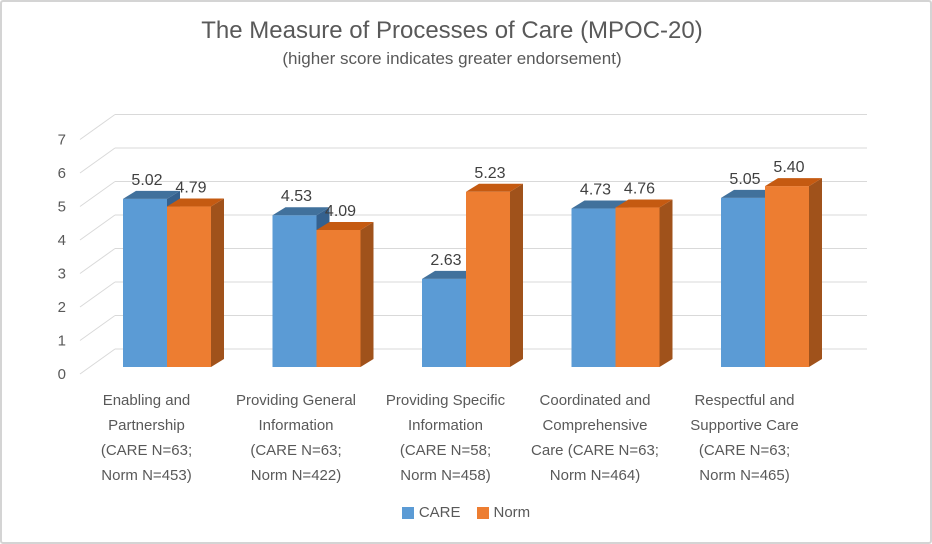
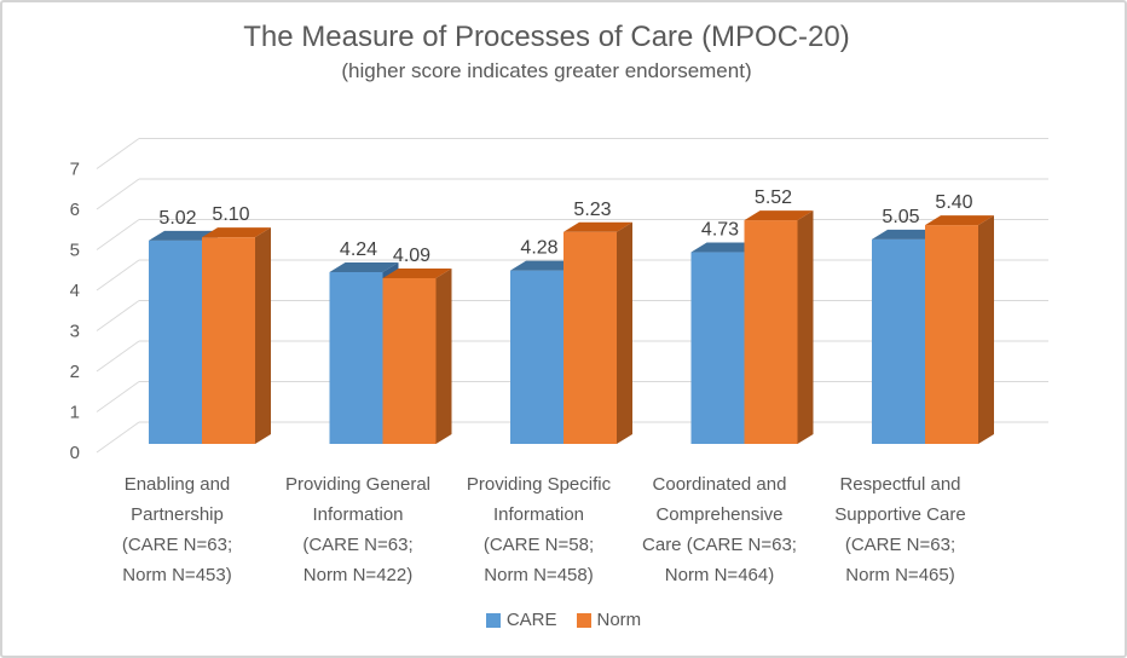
Norm/Enabling and Partnership (CARE N=63; Norm N=453): 4.79 -> 5.10
CARE/Providing General Information (CARE N=63; Norm N=422): 4.53 -> 4.24
CARE/Providing Specific Information (CARE N=58; Norm N=458): 2.63 -> 4.28
Norm/Coordinated and Comprehensive Care (CARE N=63; Norm N=464): 4.76 -> 5.52
